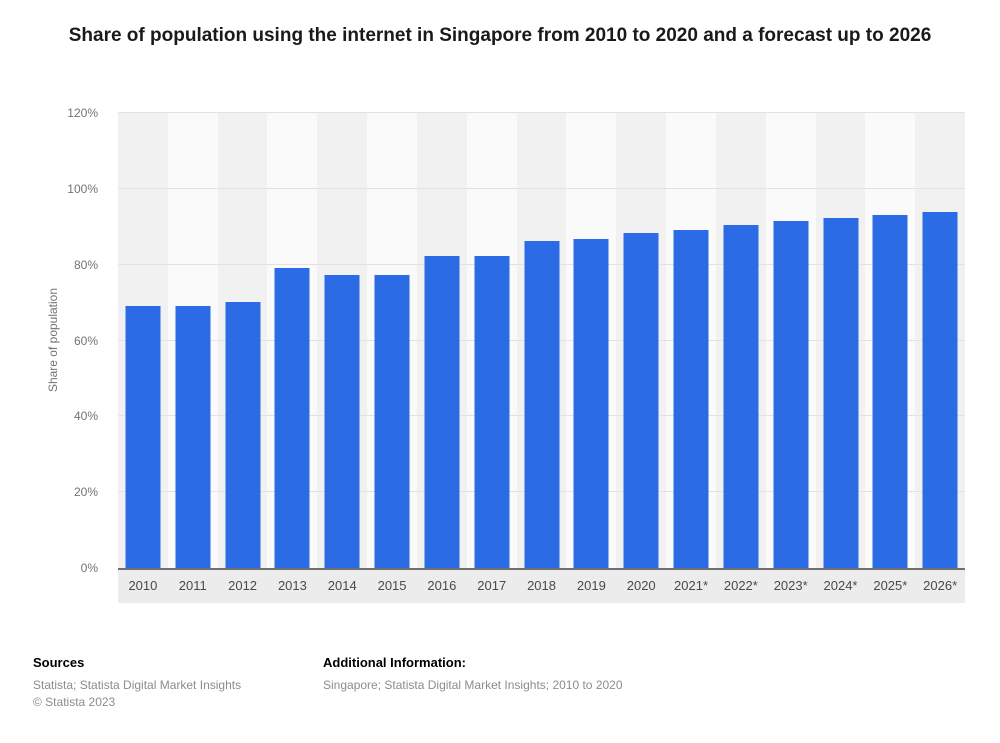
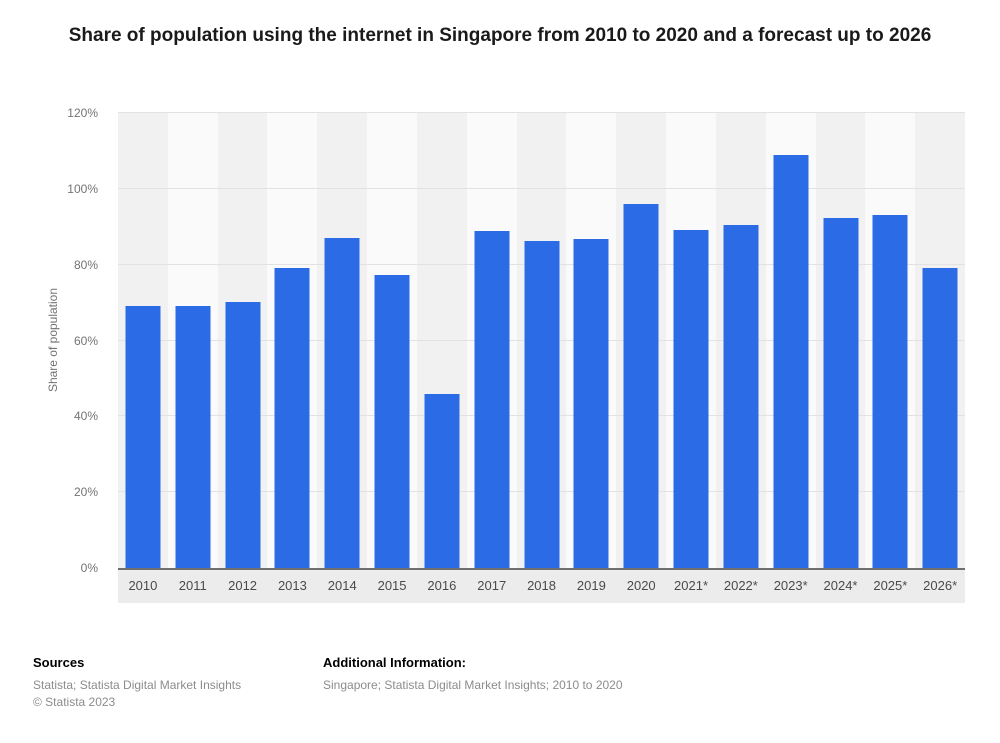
2014: 77% -> 87%
2016: 82% -> 46%
2017: 82% -> 89%
2020: 88% -> 96%
2023*: 91% -> 109%
2026*: 94% -> 79%
